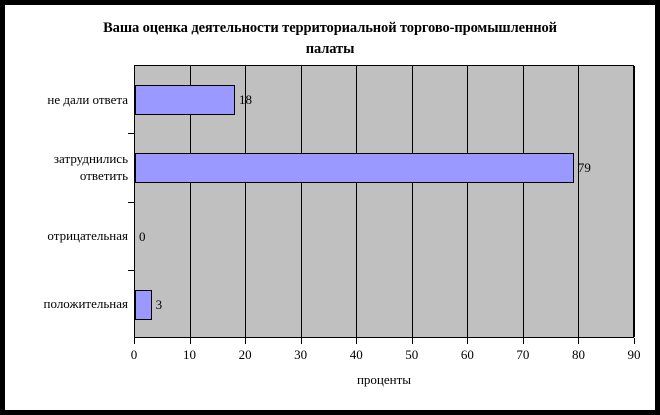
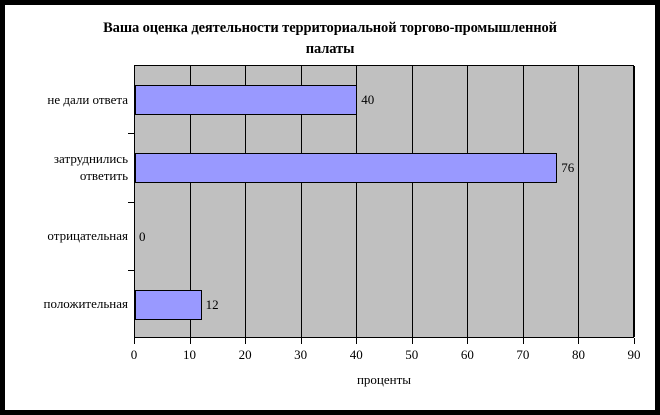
не дали ответа: 18 -> 40
затруднились ответить: 79 -> 76
положительная: 3 -> 12
